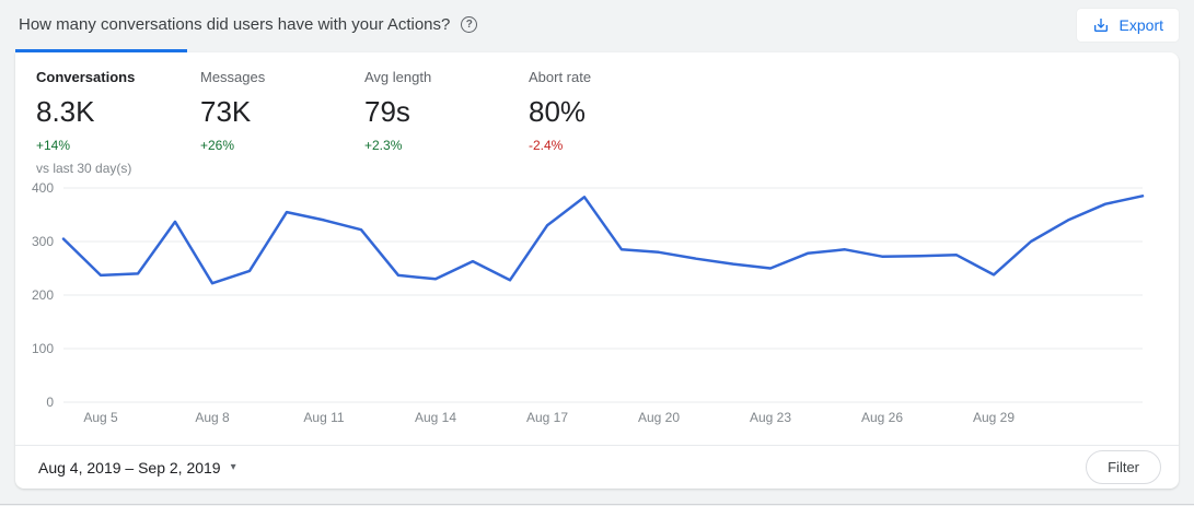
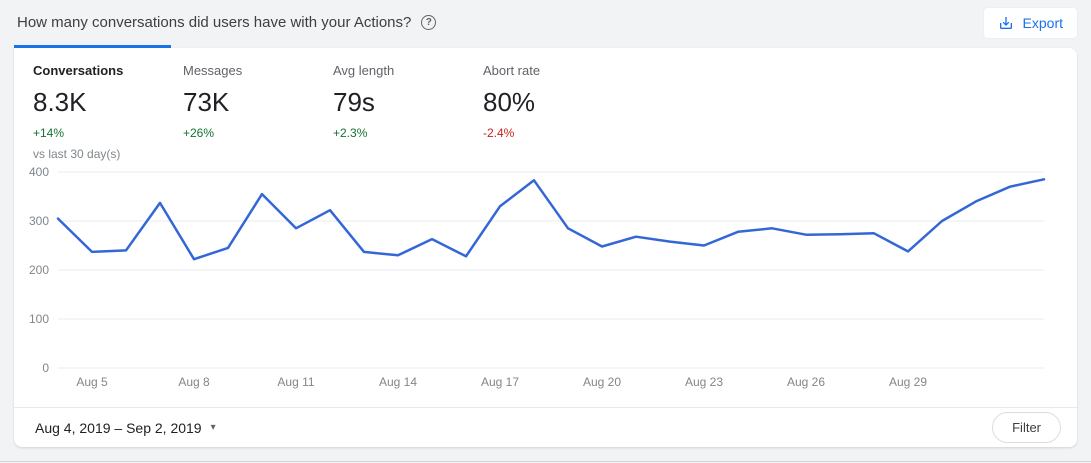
Aug 11: 340 -> 280
Aug 20: 280 -> 250
